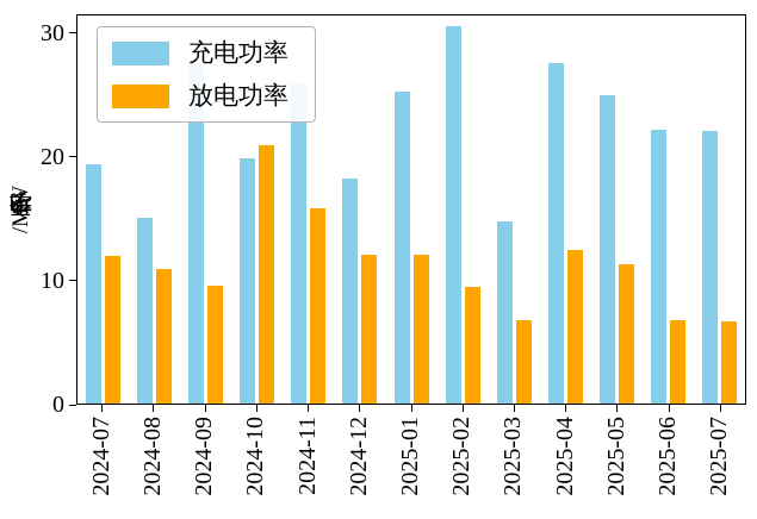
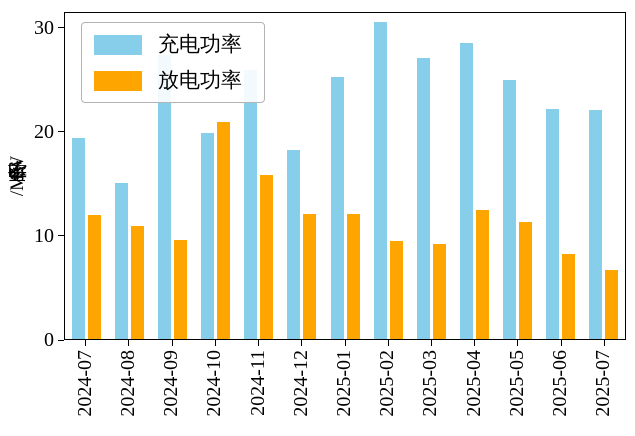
充电功率/2025-03: 14.8 -> 27.2
放电功率/2025-03: 6.8 -> 9.2
充电功率/2025-04: 27.6 -> 28.6
放电功率/2025-06: 6.8 -> 8.2
